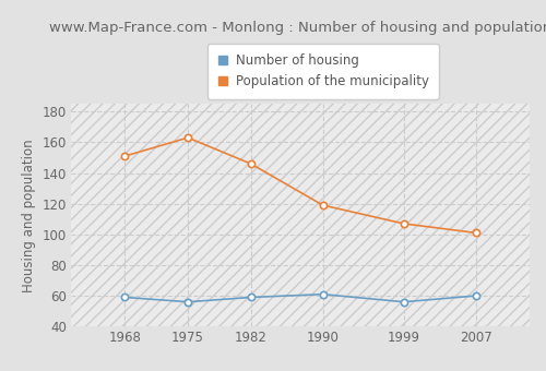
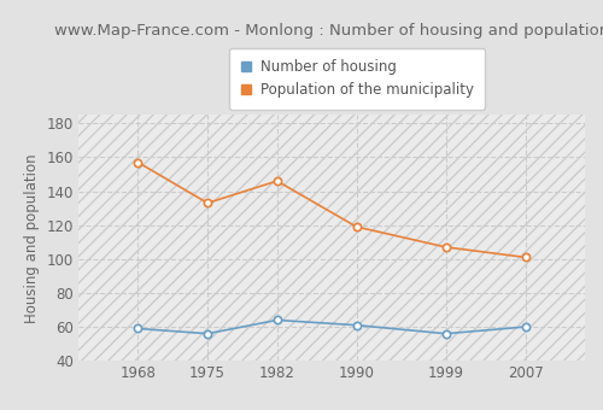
Population of the municipality/1968: 151 -> 157
Population of the municipality/1975: 163 -> 133
Number of housing/1982: 59 -> 64
